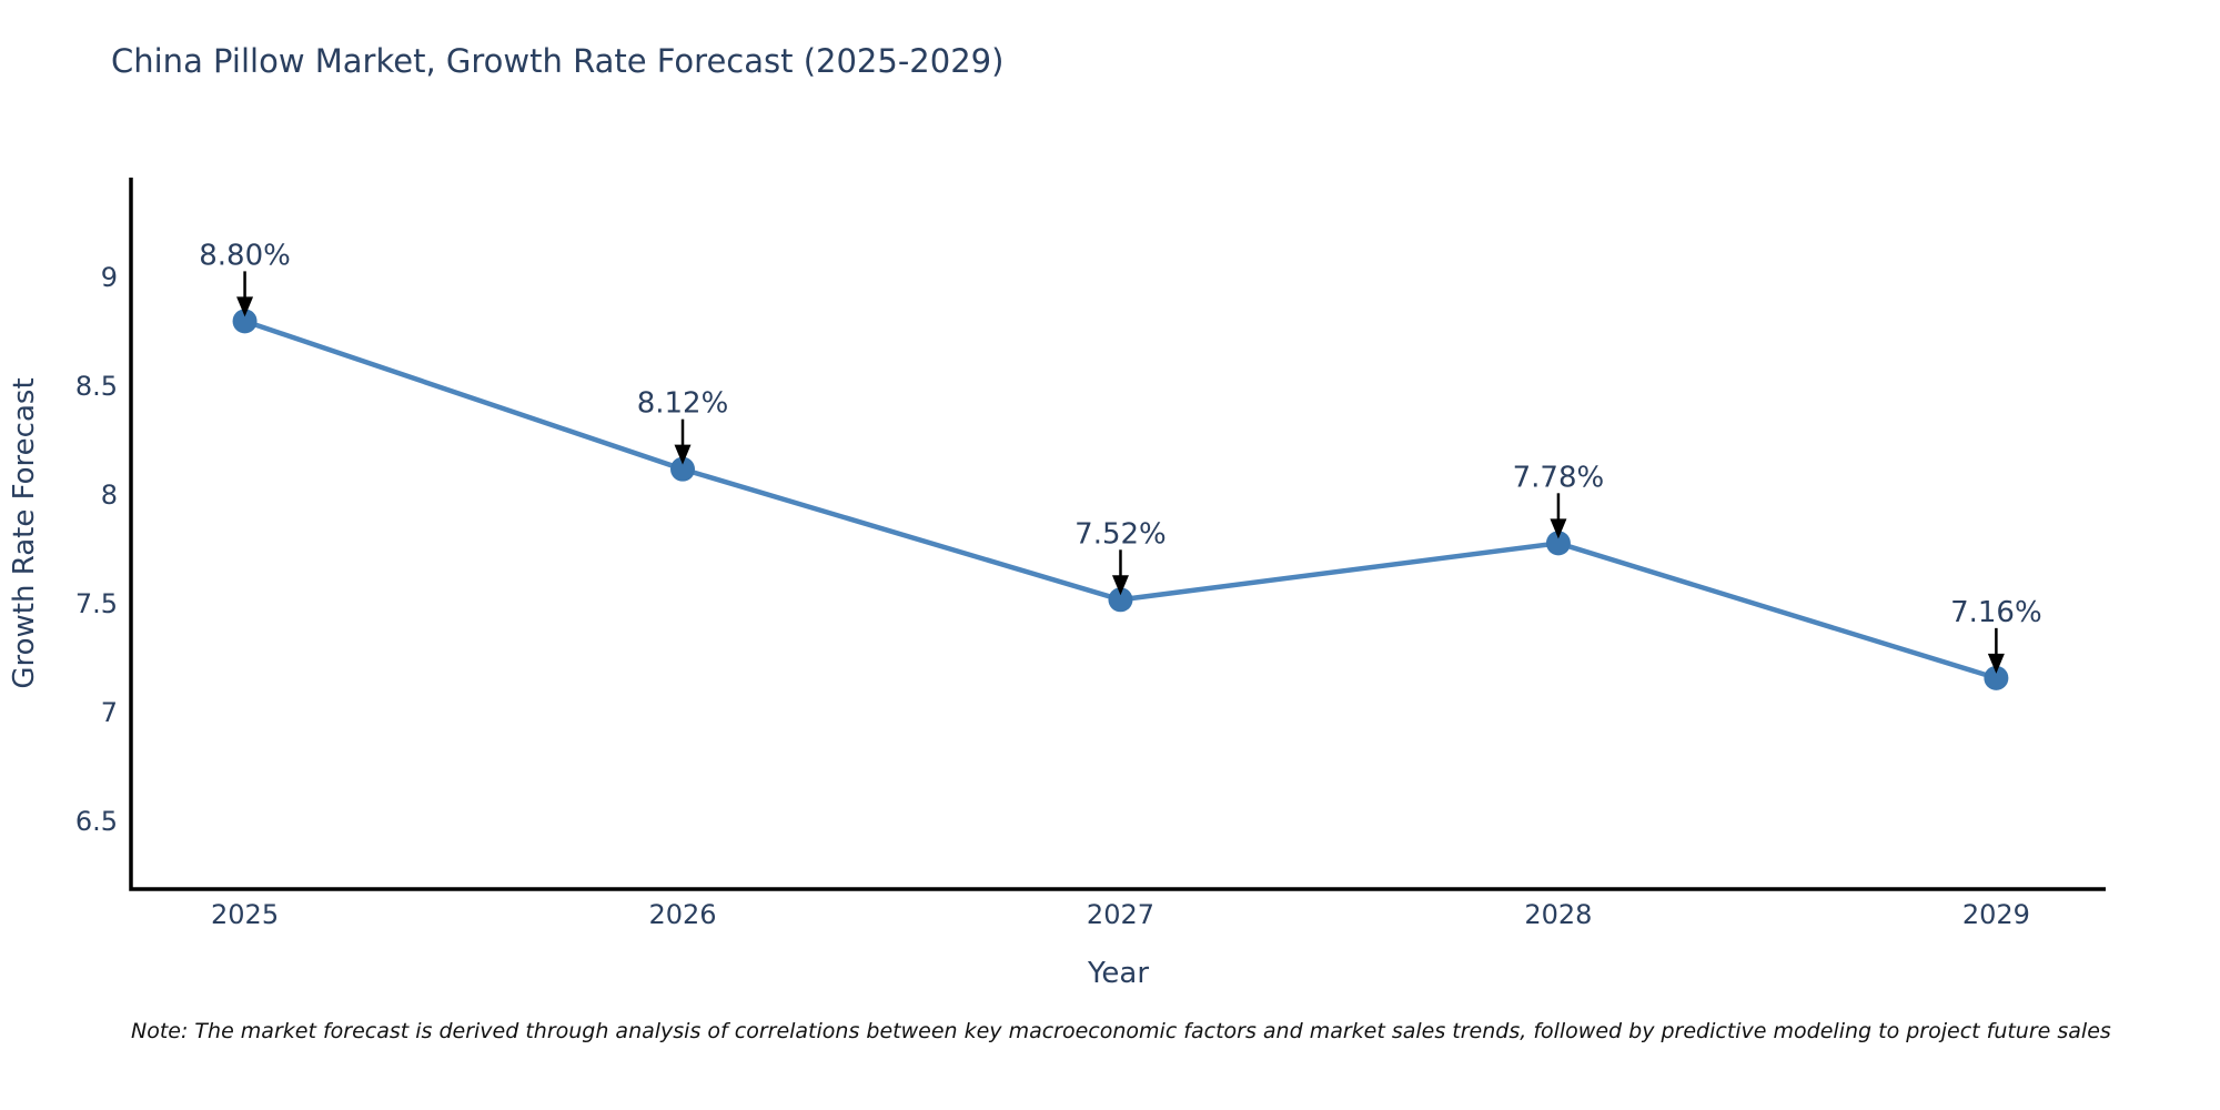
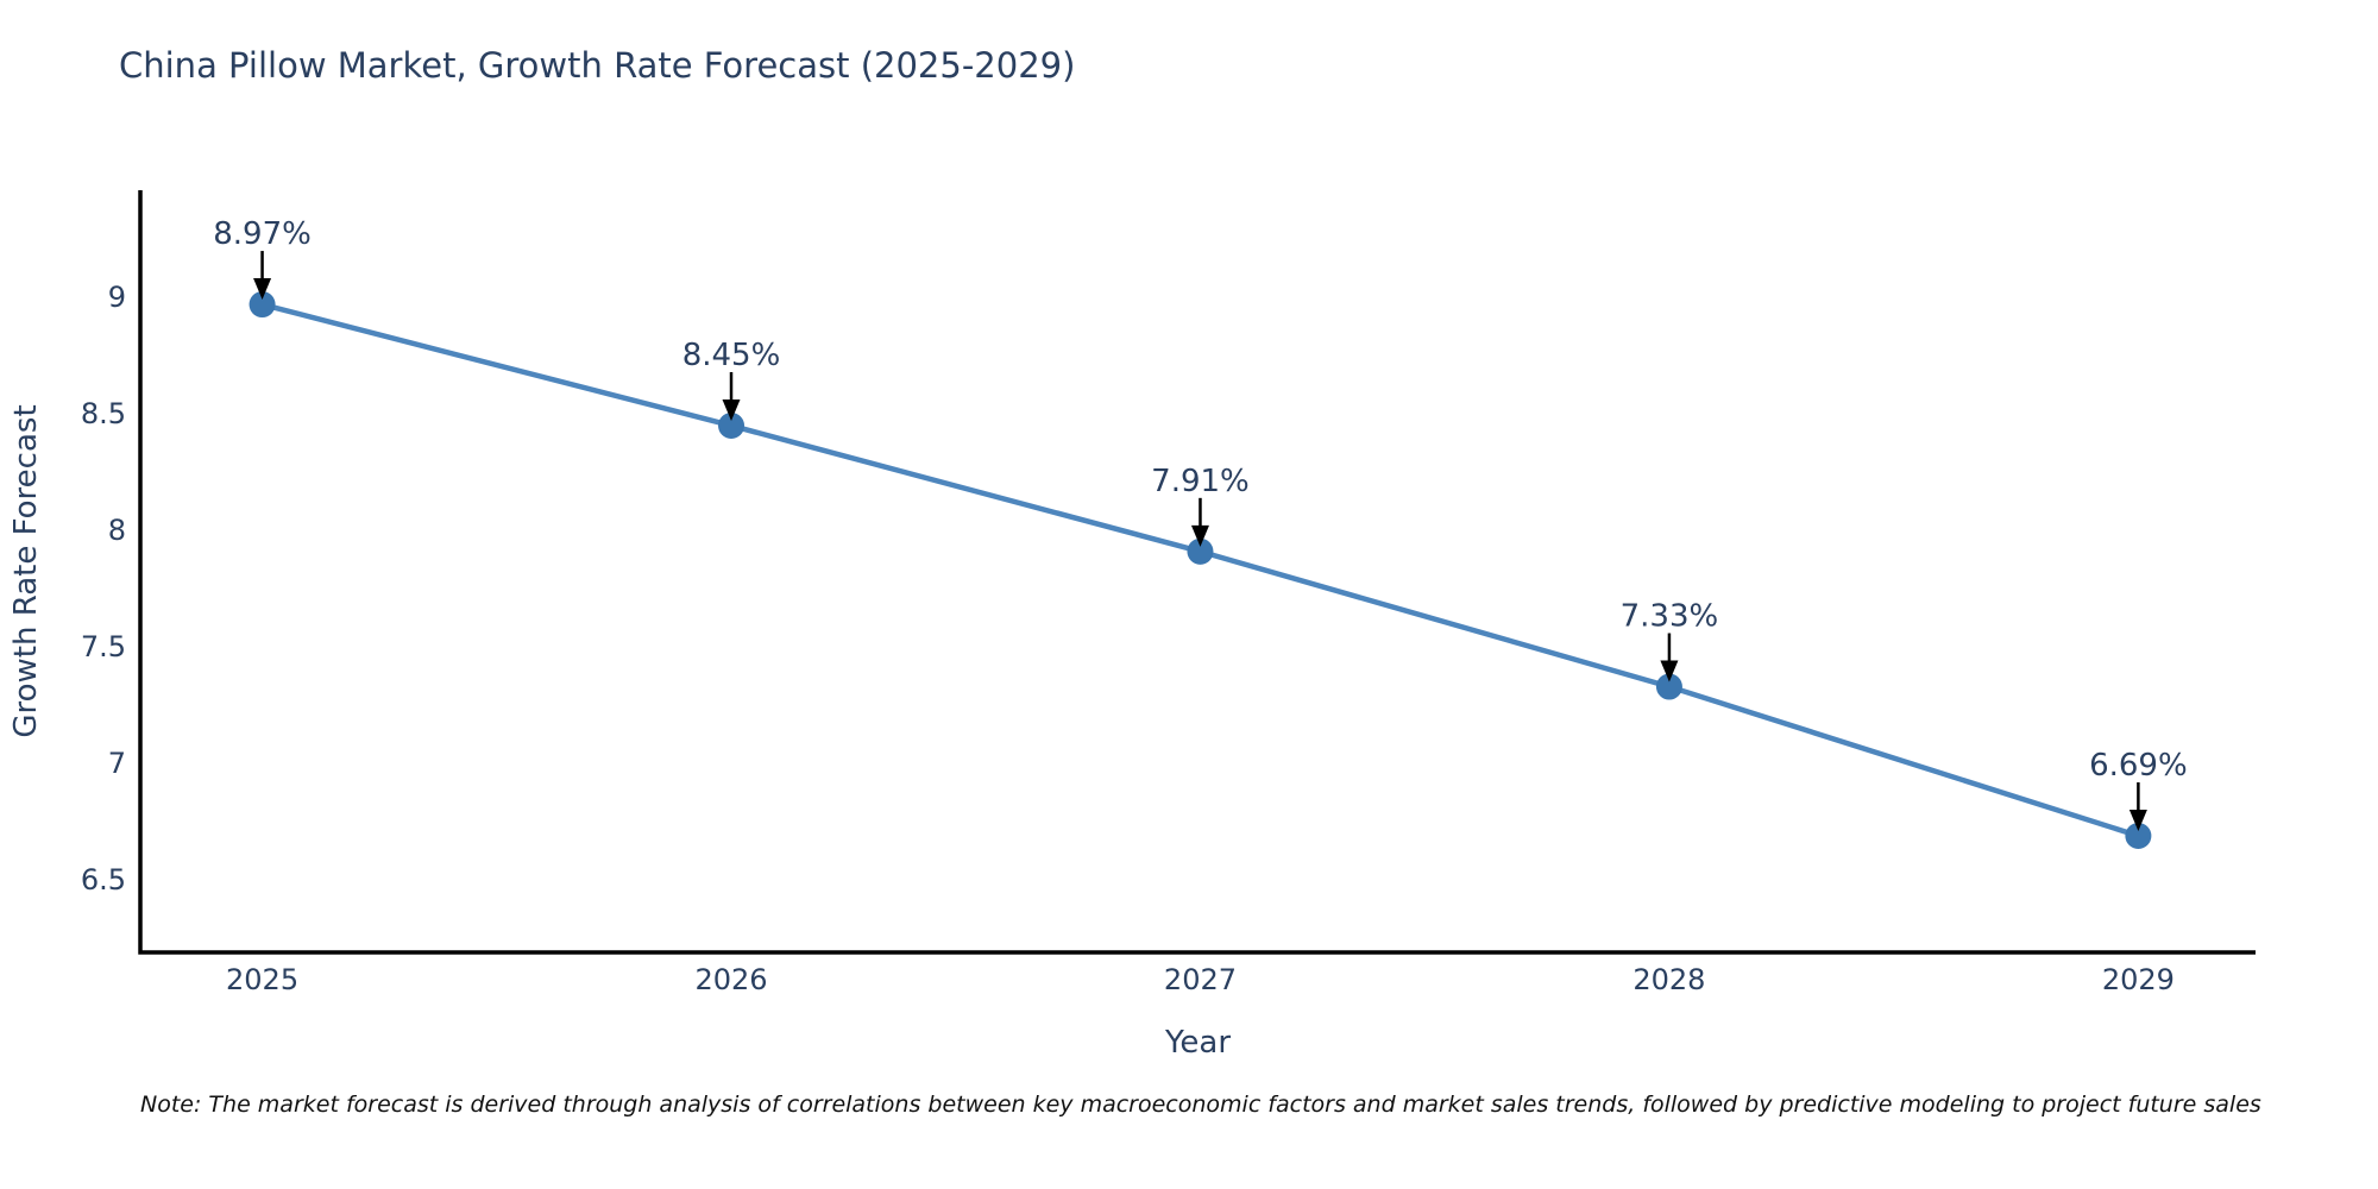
2025: 8.80% -> 8.97%
2026: 8.12% -> 8.45%
2027: 7.52% -> 7.91%
2028: 7.78% -> 7.33%
2029: 7.16% -> 6.69%
